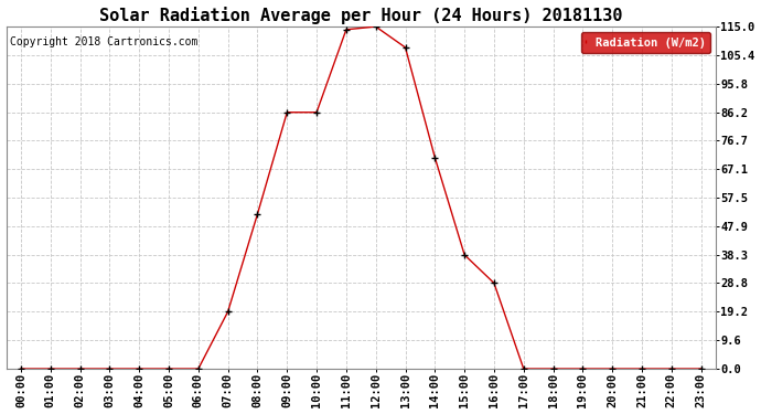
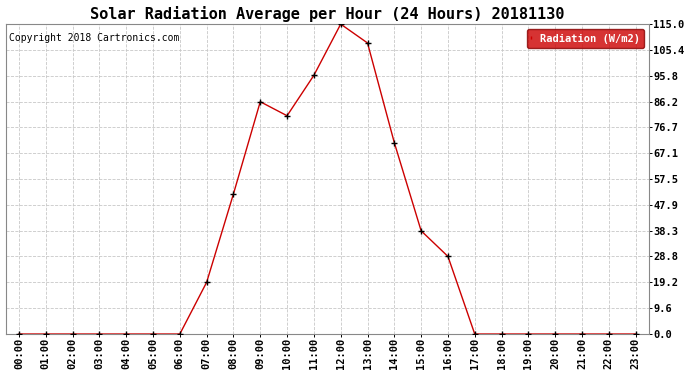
10:00: 86.2 -> 81.0
11:00: 114.0 -> 96.0
